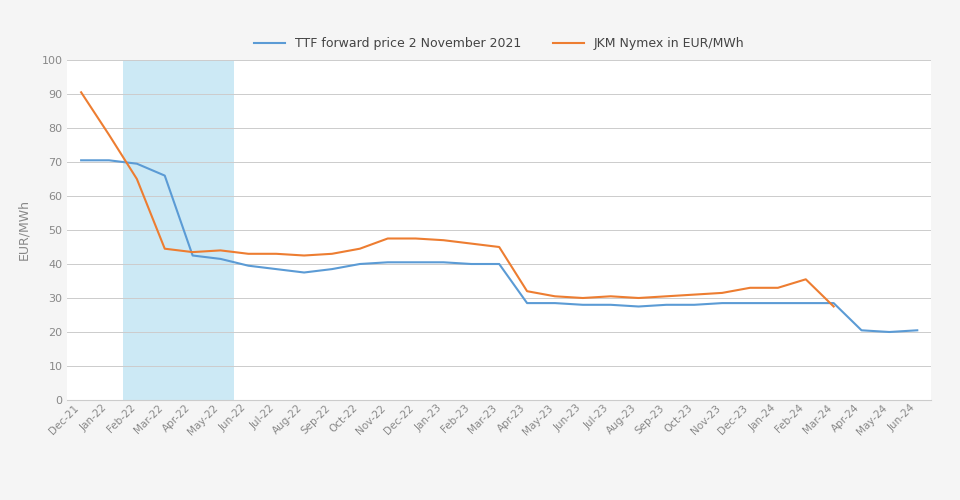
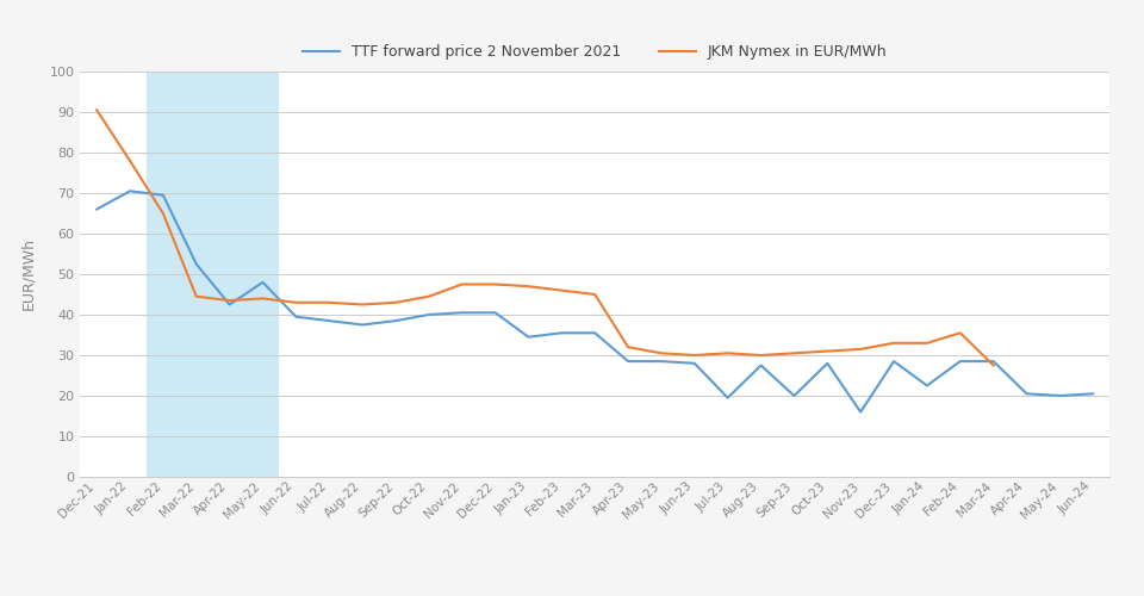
TTF forward price 2 November 2021/Dec-21: 70.5 -> 66.0
TTF forward price 2 November 2021/Mar-22: 66.0 -> 52.5
TTF forward price 2 November 2021/May-22: 41.5 -> 48.0
TTF forward price 2 November 2021/Jan-23: 40.5 -> 34.5
TTF forward price 2 November 2021/Feb-23: 40.0 -> 35.5
TTF forward price 2 November 2021/Mar-23: 40.0 -> 35.5
TTF forward price 2 November 2021/Jul-23: 28.0 -> 19.5
TTF forward price 2 November 2021/Sep-23: 28.0 -> 20.0
TTF forward price 2 November 2021/Nov-23: 28.5 -> 16.0
TTF forward price 2 November 2021/Jan-24: 28.5 -> 22.5
